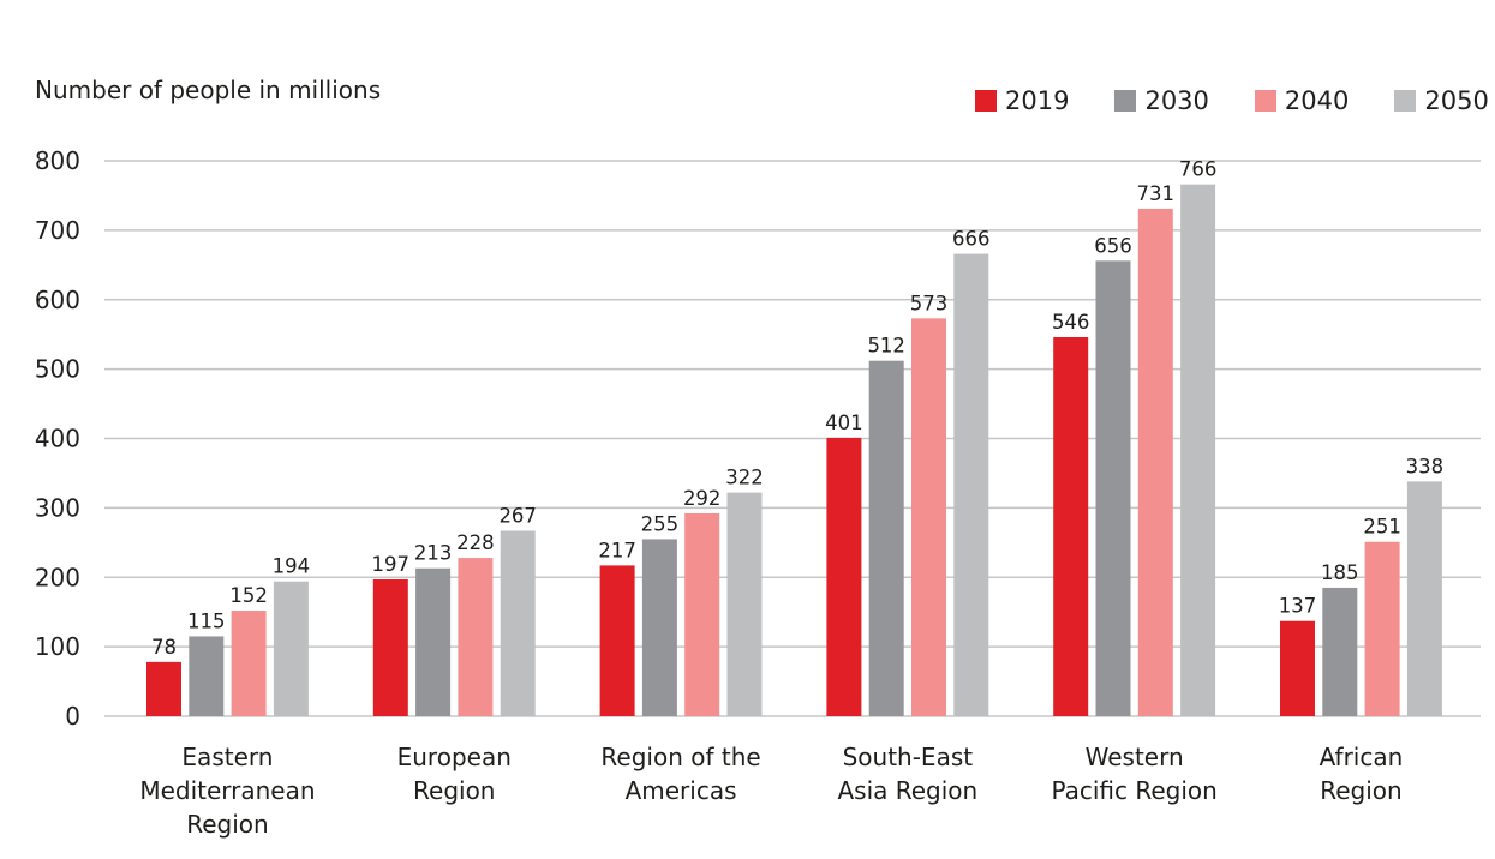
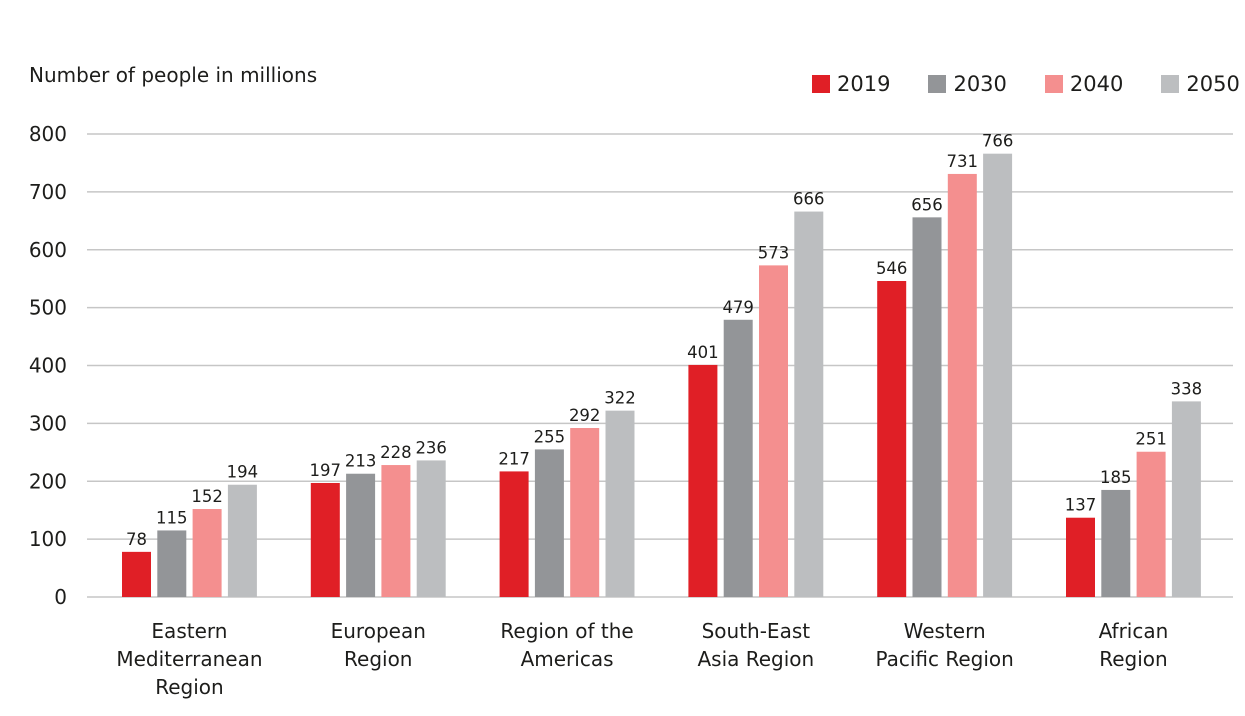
2050/European Region: 267 -> 236
2030/South-East Asia Region: 512 -> 479
